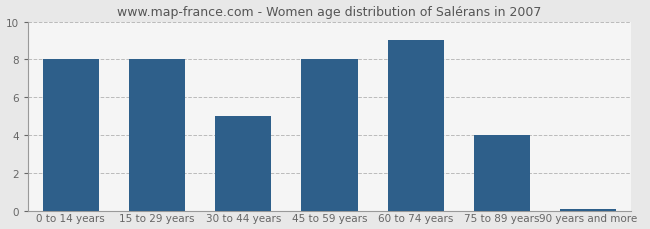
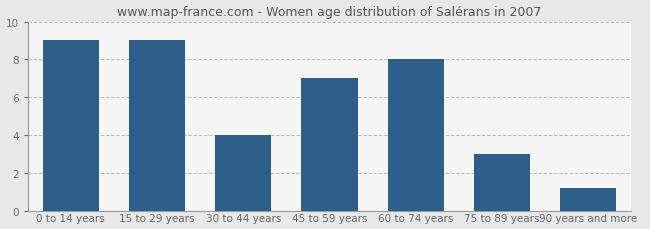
0 to 14 years: 8.0 -> 9.0
15 to 29 years: 8.0 -> 9.0
30 to 44 years: 5.0 -> 4.0
45 to 59 years: 8.0 -> 7.0
60 to 74 years: 9.0 -> 8.0
75 to 89 years: 4.0 -> 3.0
90 years and more: 0.1 -> 1.2
